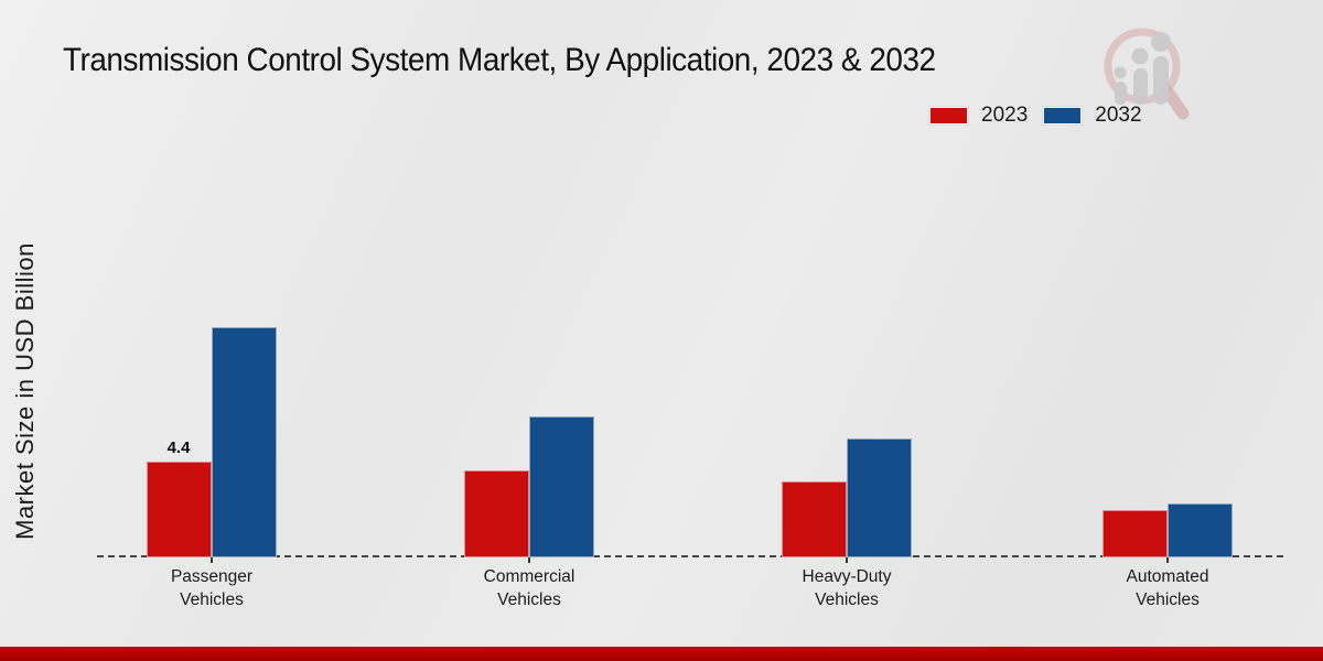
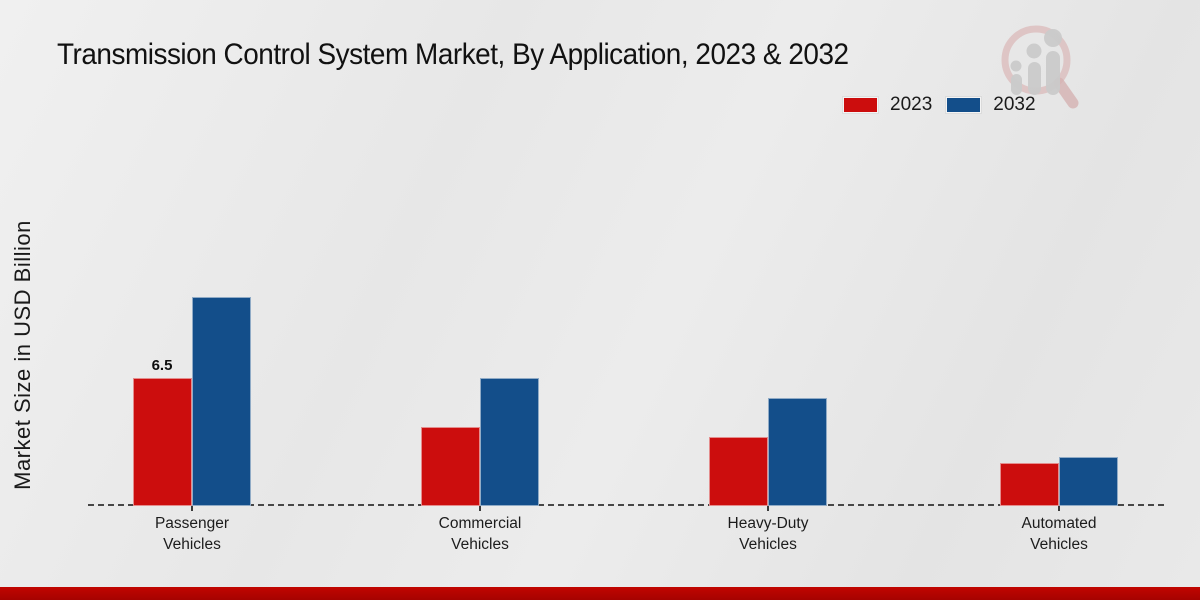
2023/Passenger Vehicles: 4.4 -> 6.5
